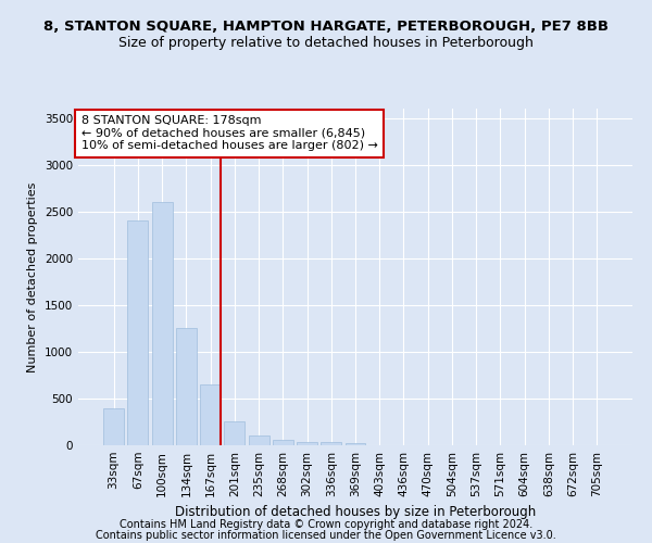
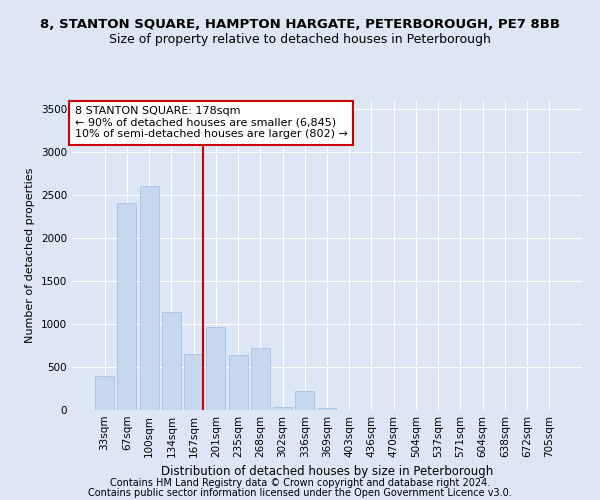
134sqm: 1250 -> 1140
201sqm: 250 -> 960
235sqm: 100 -> 640
268sqm: 60 -> 720
336sqm: 30 -> 220
